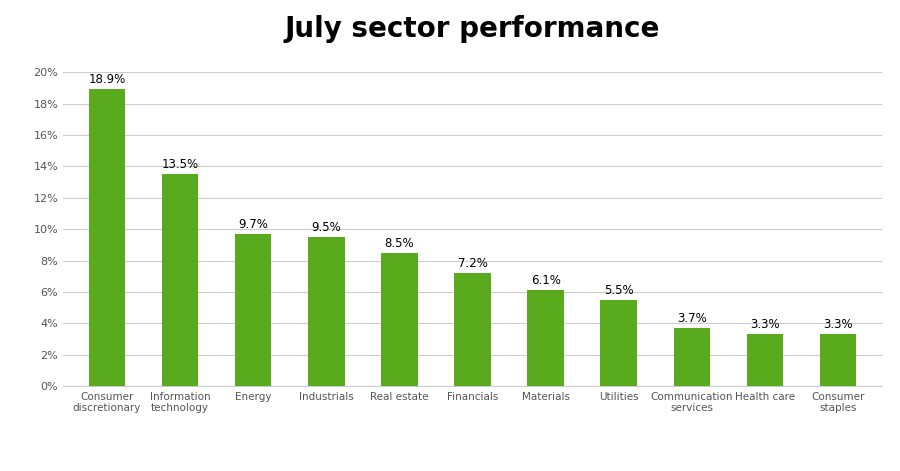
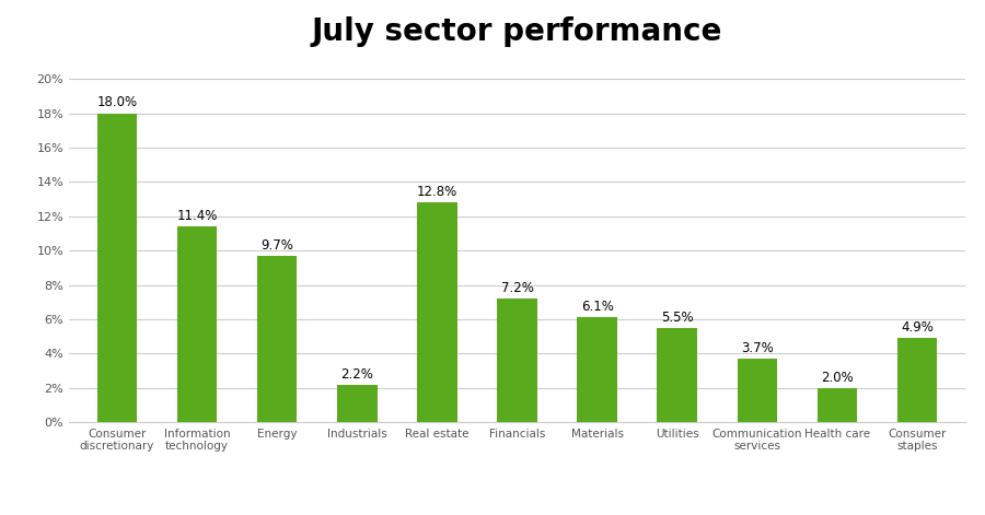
Consumer discretionary: 18.9% -> 18.0%
Information technology: 13.5% -> 11.4%
Industrials: 9.5% -> 2.2%
Real estate: 8.5% -> 12.8%
Health care: 3.3% -> 2.0%
Consumer staples: 3.3% -> 4.9%
